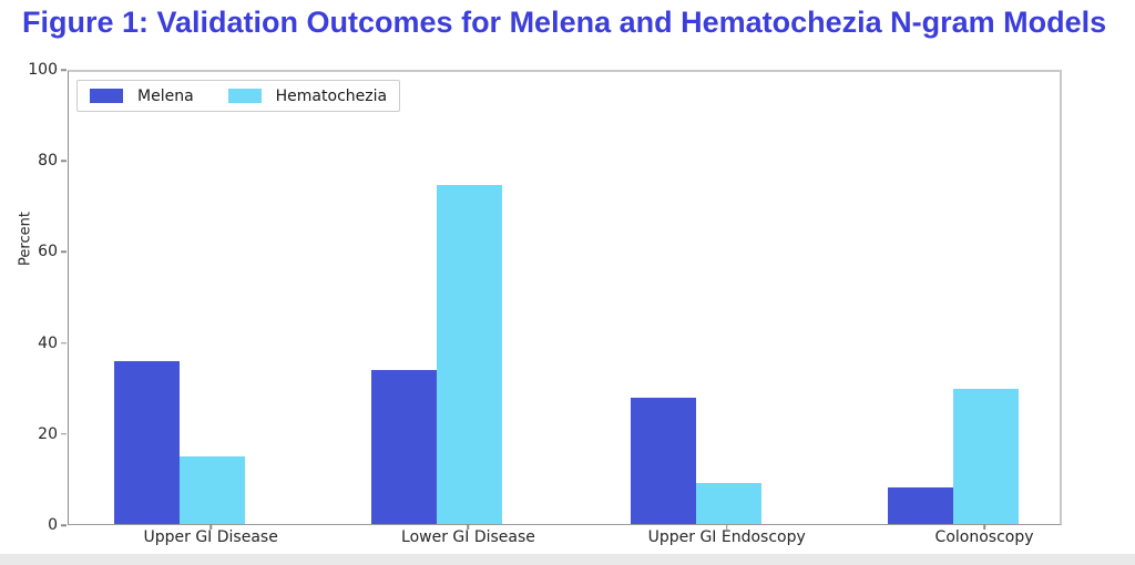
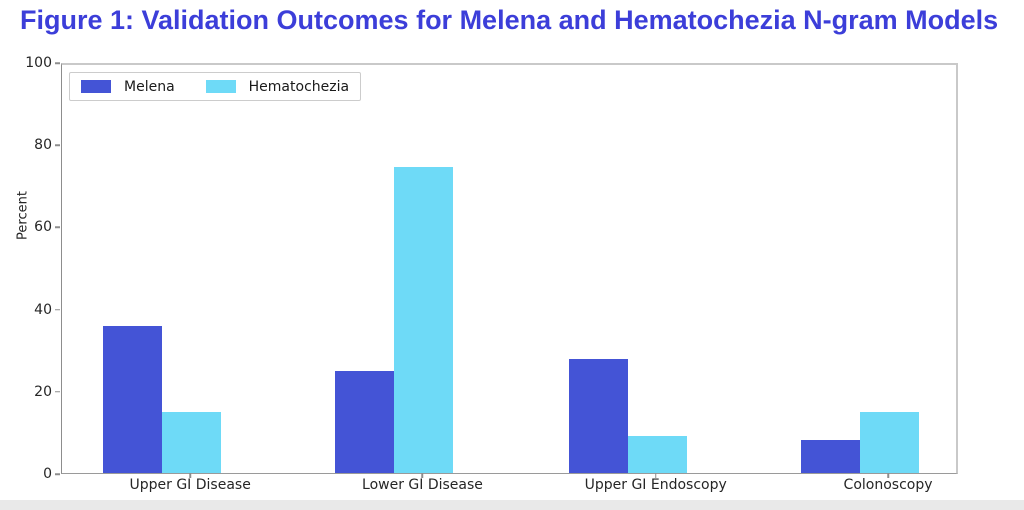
Melena/Lower GI Disease: 34 -> 25
Hematochezia/Colonoscopy: 30 -> 15
